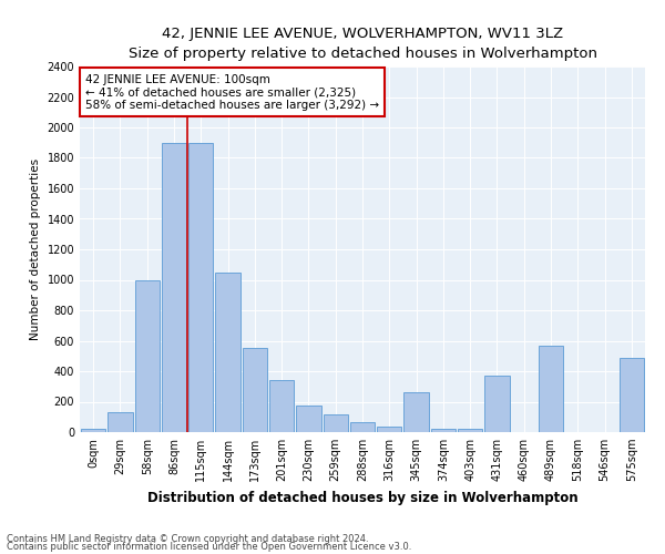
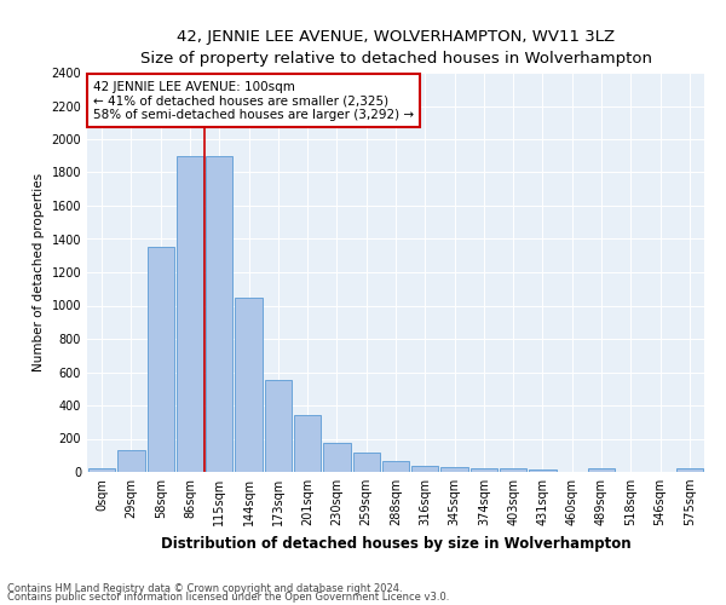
58sqm: 1000 -> 1350
345sqm: 260 -> 30
431sqm: 370 -> 20
489sqm: 570 -> 20
575sqm: 490 -> 20
